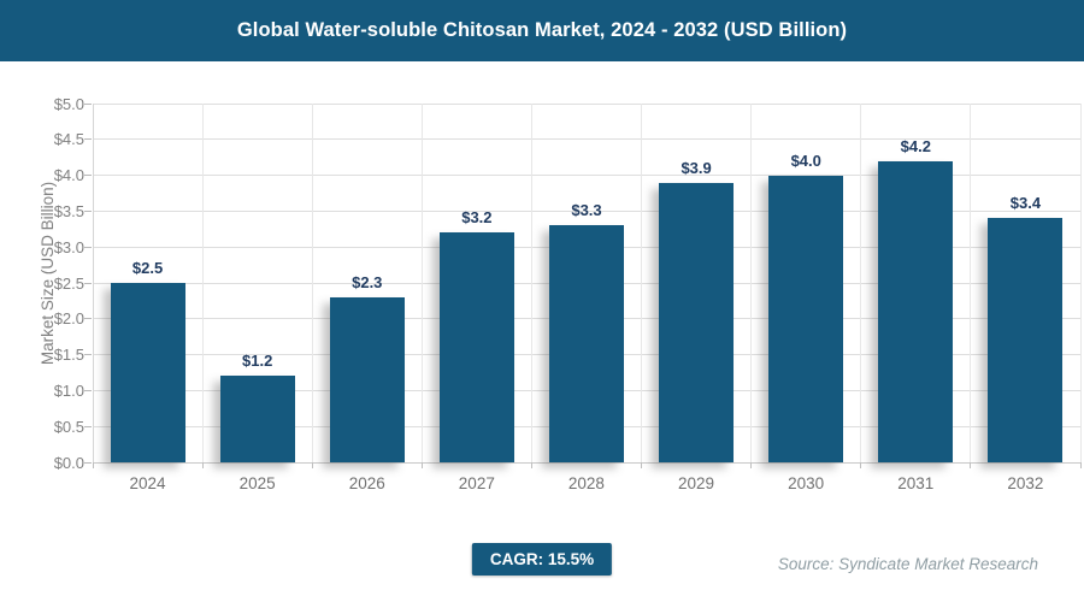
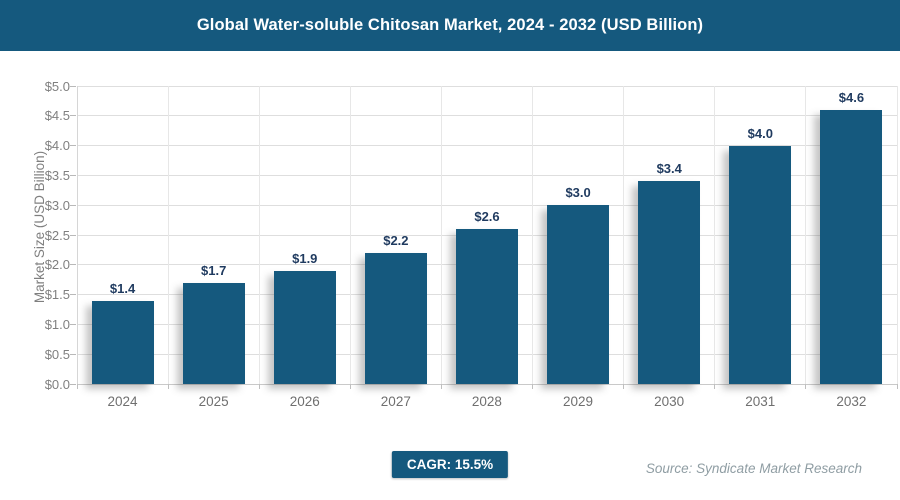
2024: $2.5 -> $1.4
2025: $1.2 -> $1.7
2026: $2.3 -> $1.9
2027: $3.2 -> $2.2
2028: $3.3 -> $2.6
2029: $3.9 -> $3.0
2030: $4.0 -> $3.4
2031: $4.2 -> $4.0
2032: $3.4 -> $4.6
